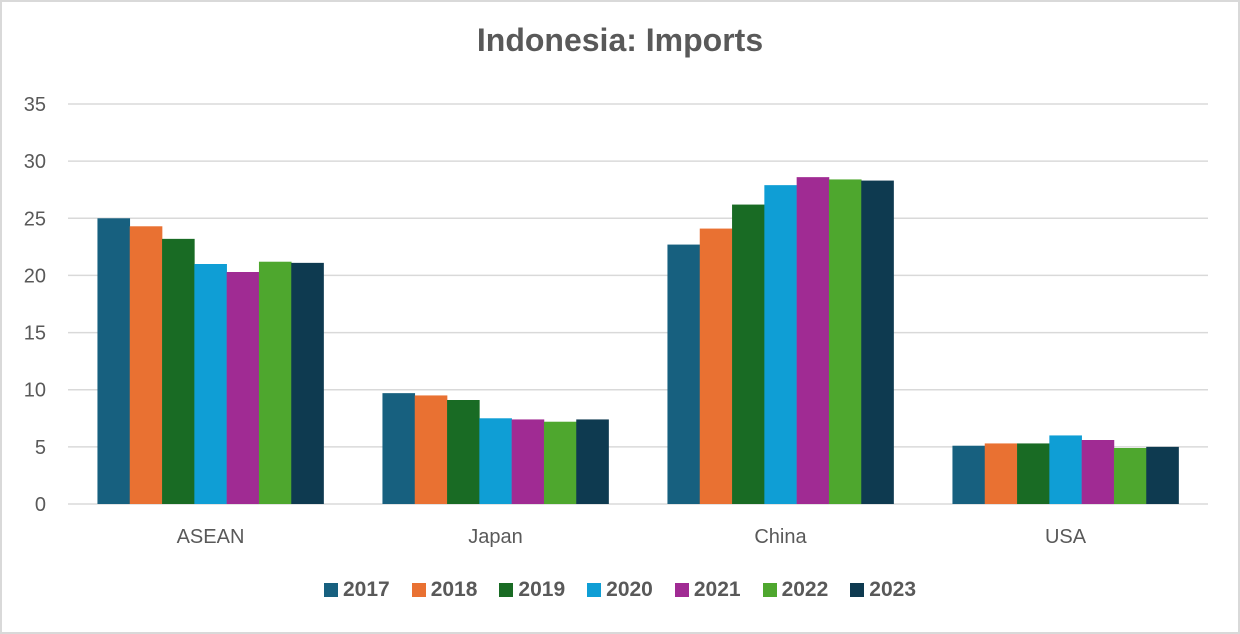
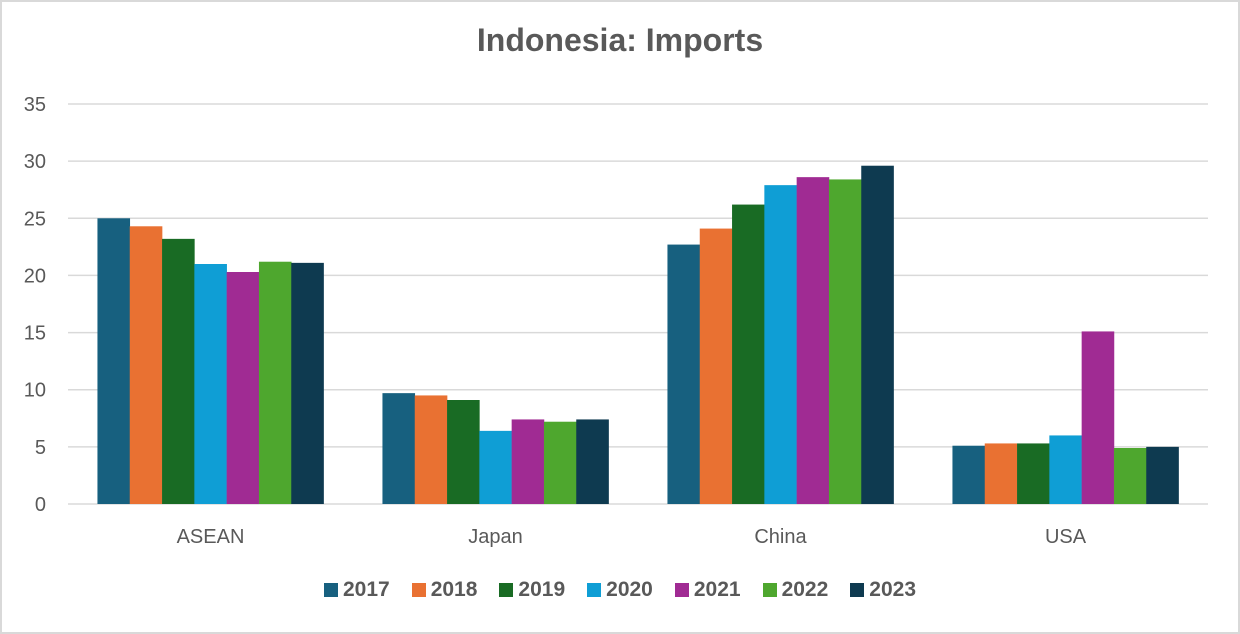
2020/Japan: 7.5 -> 6.4
2023/China: 28.3 -> 29.6
2021/USA: 5.6 -> 15.1
